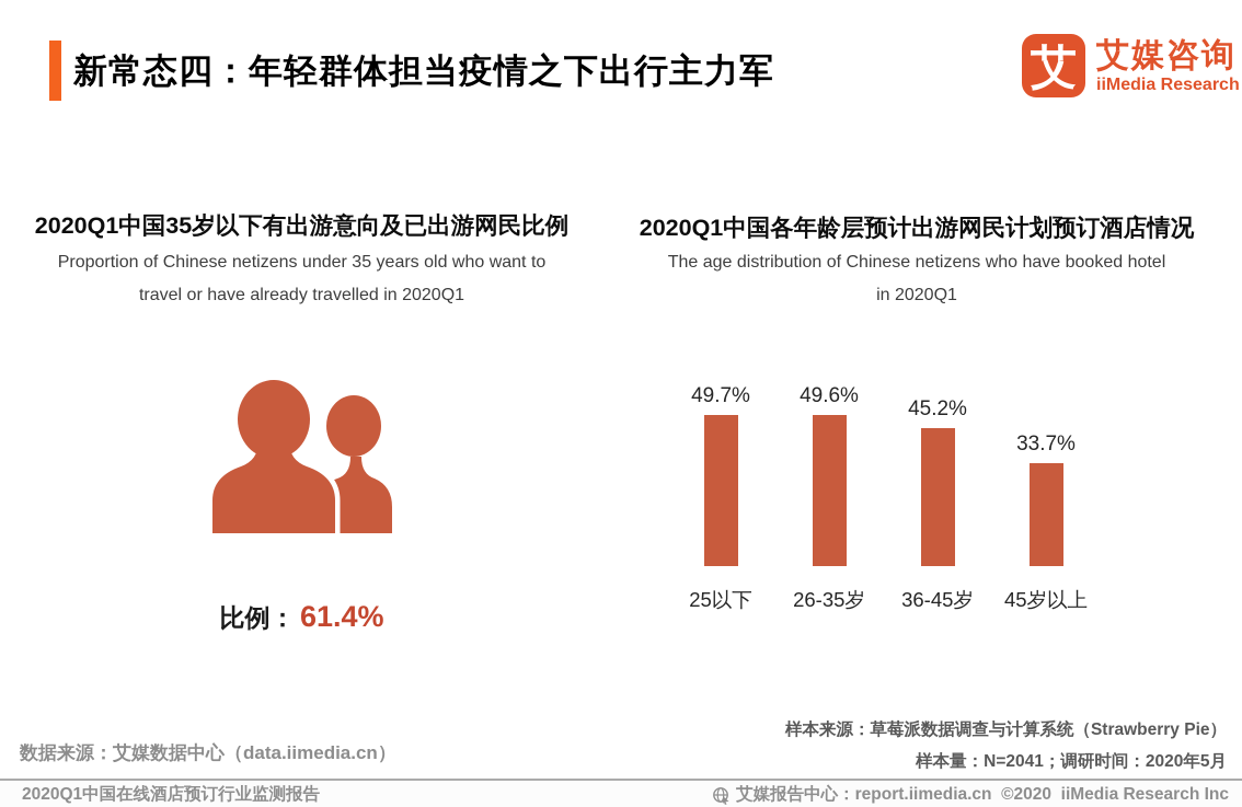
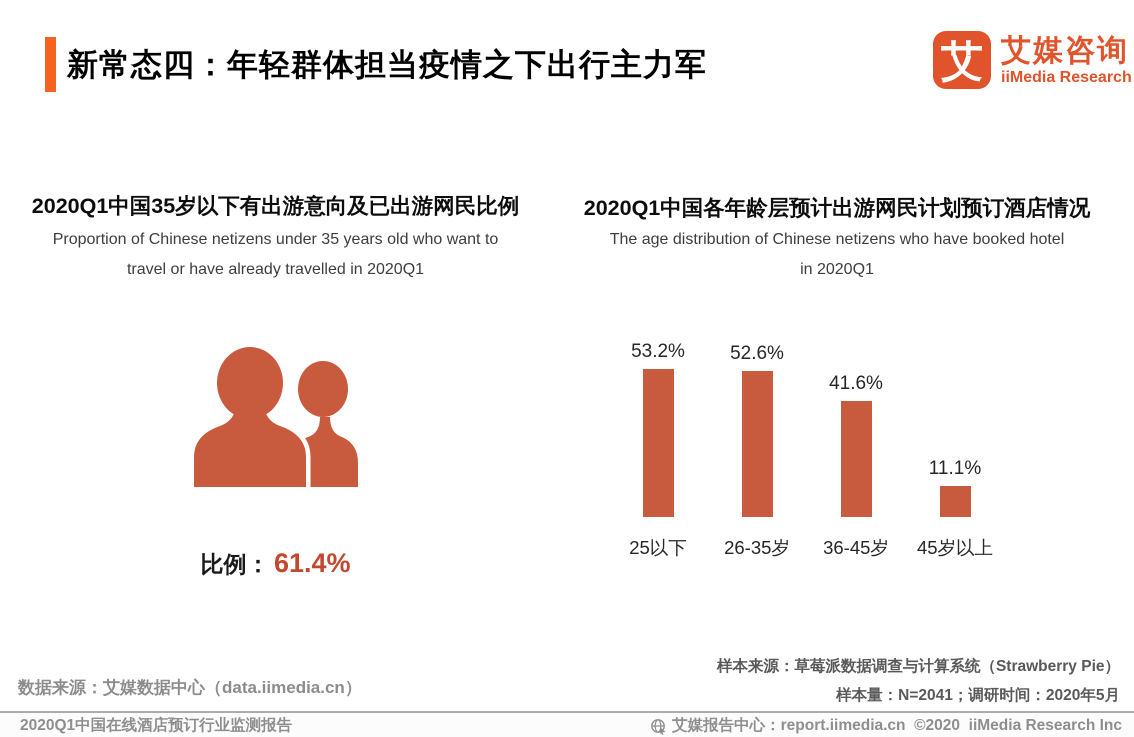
25以下: 49.7% -> 53.2%
26-35岁: 49.6% -> 52.6%
36-45岁: 45.2% -> 41.6%
45岁以上: 33.7% -> 11.1%
